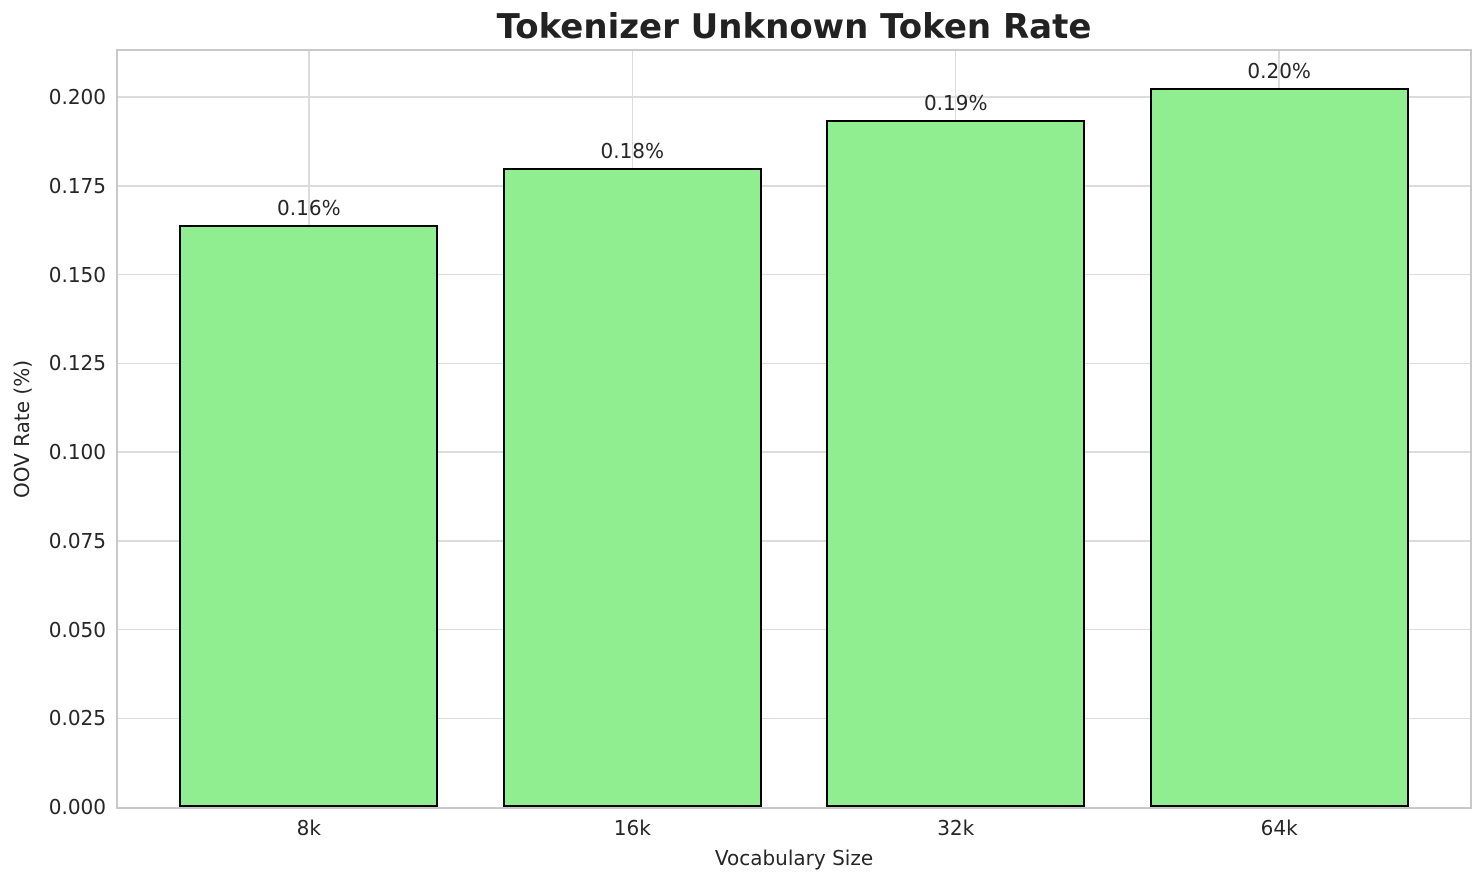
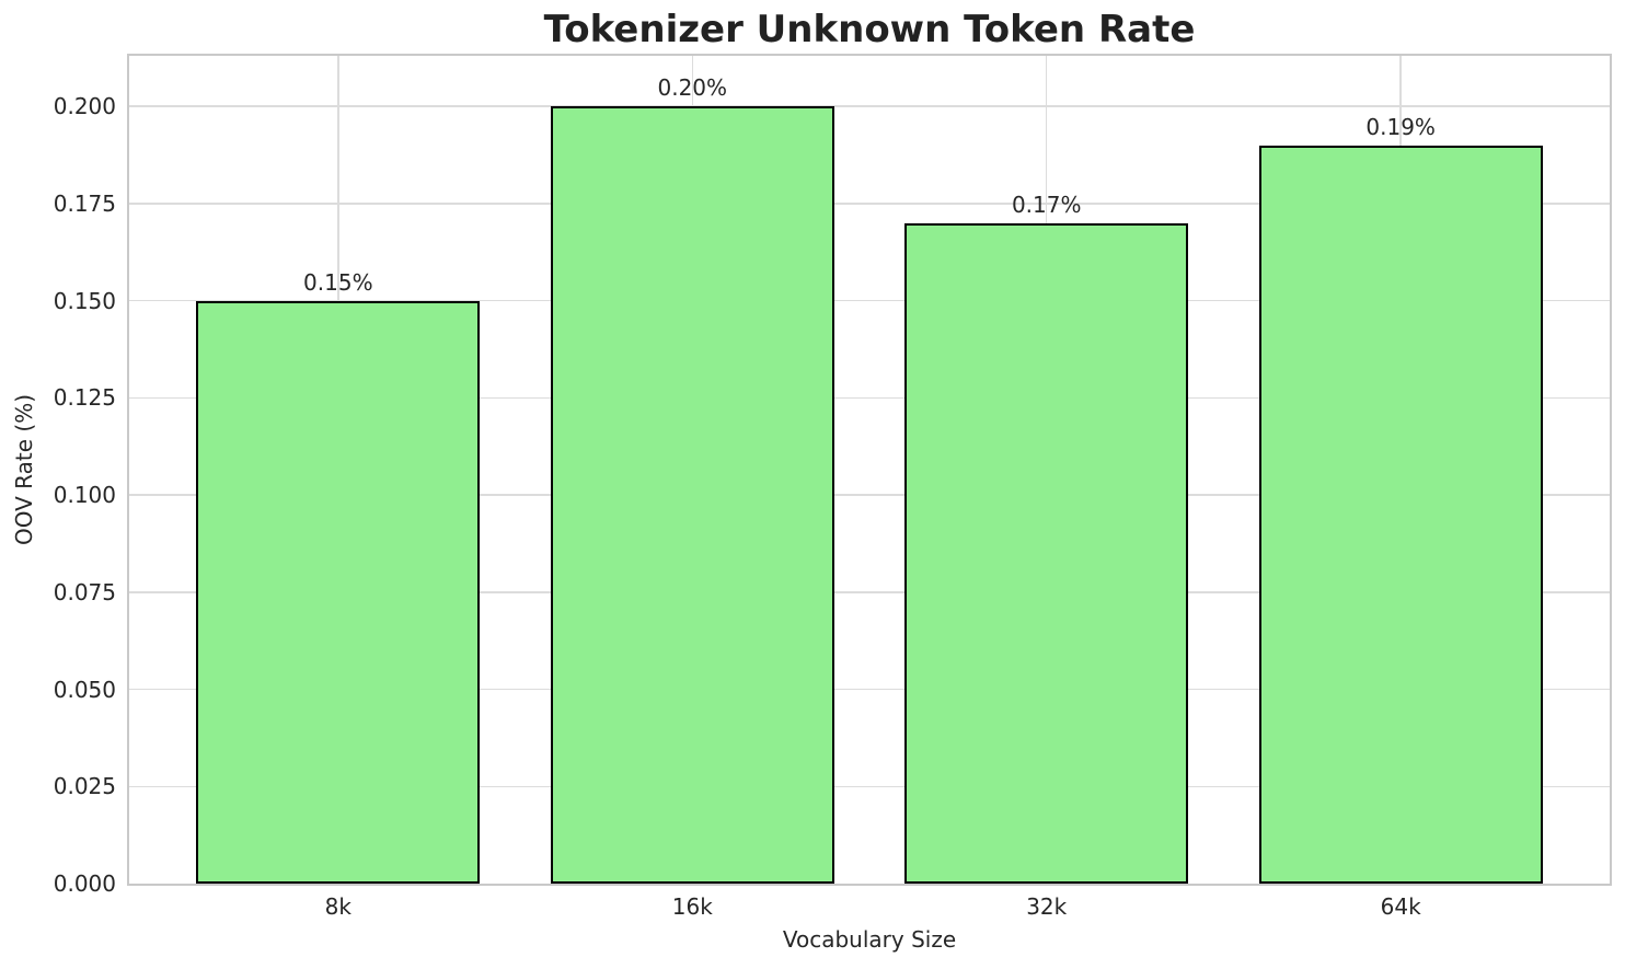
8k: 0.16% -> 0.15%
16k: 0.18% -> 0.20%
32k: 0.19% -> 0.17%
64k: 0.20% -> 0.19%
